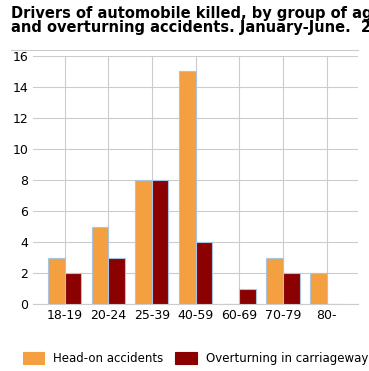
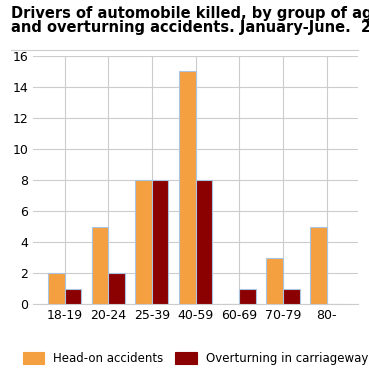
Head-on accidents/18-19: 3 -> 2
Overturning in carriageway/18-19: 2 -> 1
Overturning in carriageway/20-24: 3 -> 2
Overturning in carriageway/40-59: 4 -> 8
Overturning in carriageway/70-79: 2 -> 1
Head-on accidents/80-: 2 -> 5
